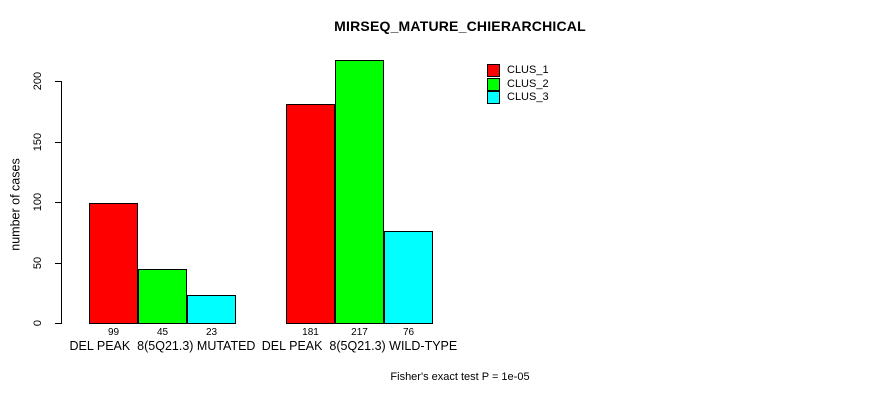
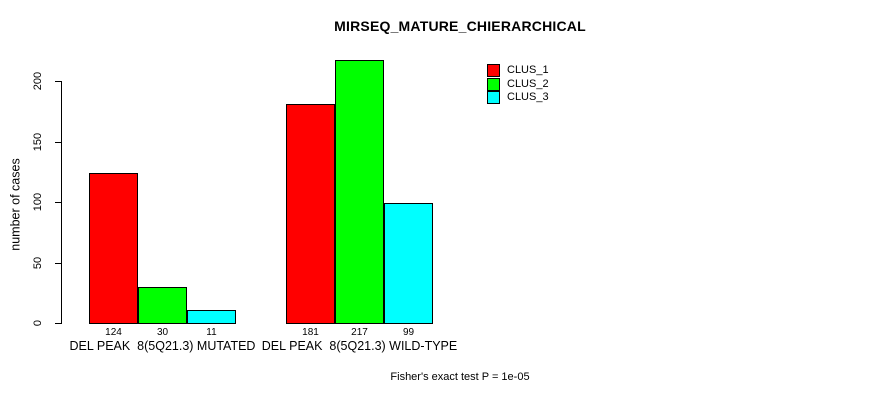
CLUS_1/DEL PEAK 8(5Q21.3) MUTATED: 99 -> 124
CLUS_2/DEL PEAK 8(5Q21.3) MUTATED: 45 -> 30
CLUS_3/DEL PEAK 8(5Q21.3) MUTATED: 23 -> 11
CLUS_3/DEL PEAK 8(5Q21.3) WILD-TYPE: 76 -> 99
